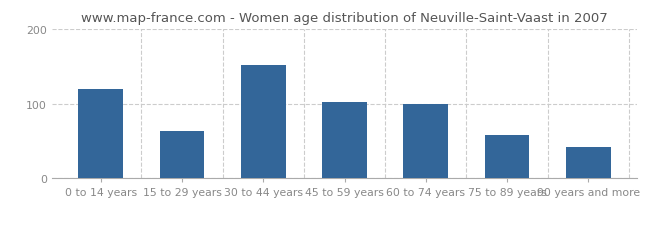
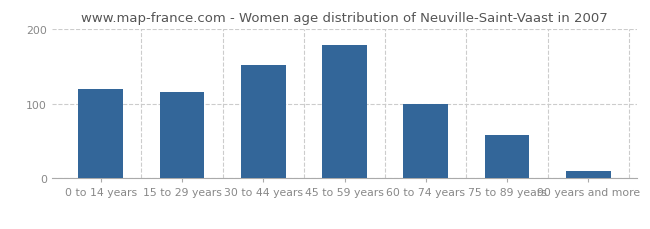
15 to 29 years: 64 -> 115
45 to 59 years: 102 -> 178
90 years and more: 42 -> 10
